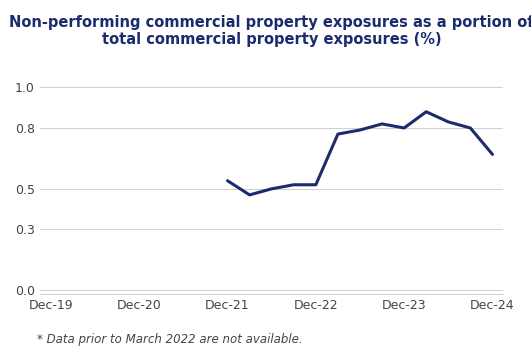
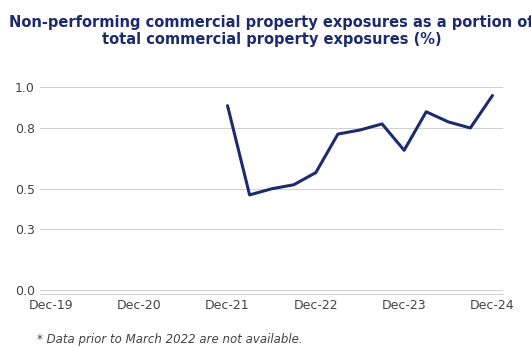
Dec-21: 0.54 -> 0.91
Dec-22: 0.52 -> 0.58
Dec-23: 0.80 -> 0.69
Dec-24: 0.67 -> 0.96
